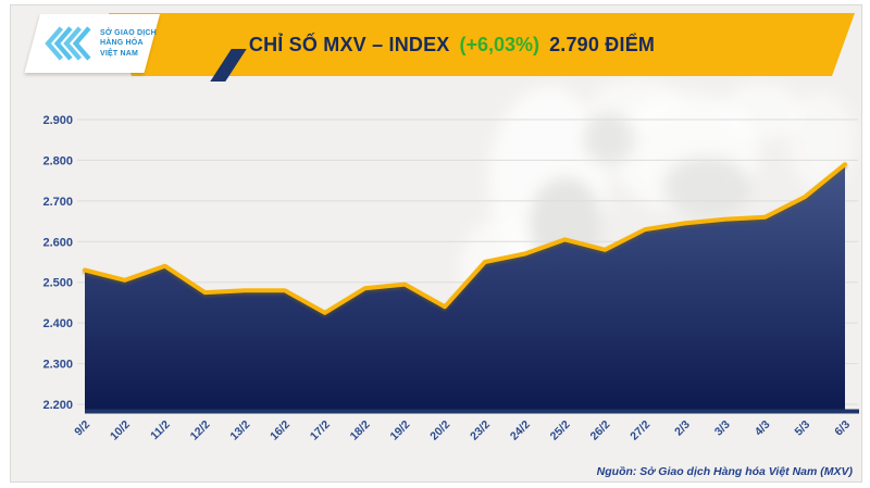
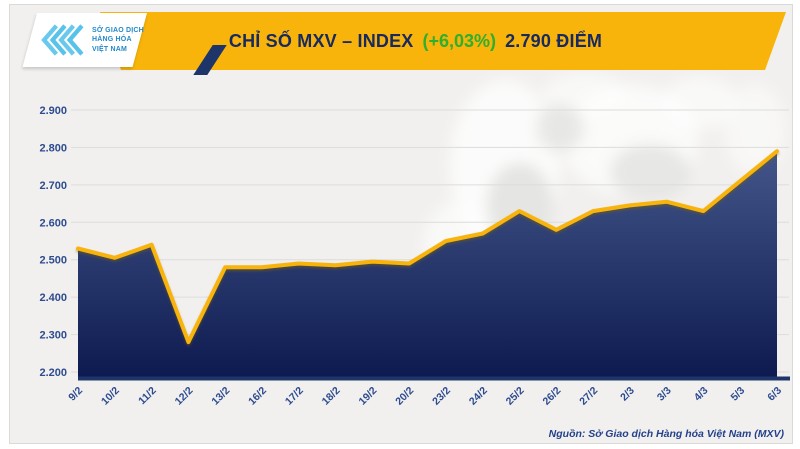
12/2: 2480 -> 2280
17/2: 2420 -> 2490
20/2: 2440 -> 2490
25/2: 2600 -> 2630
4/3: 2660 -> 2630
